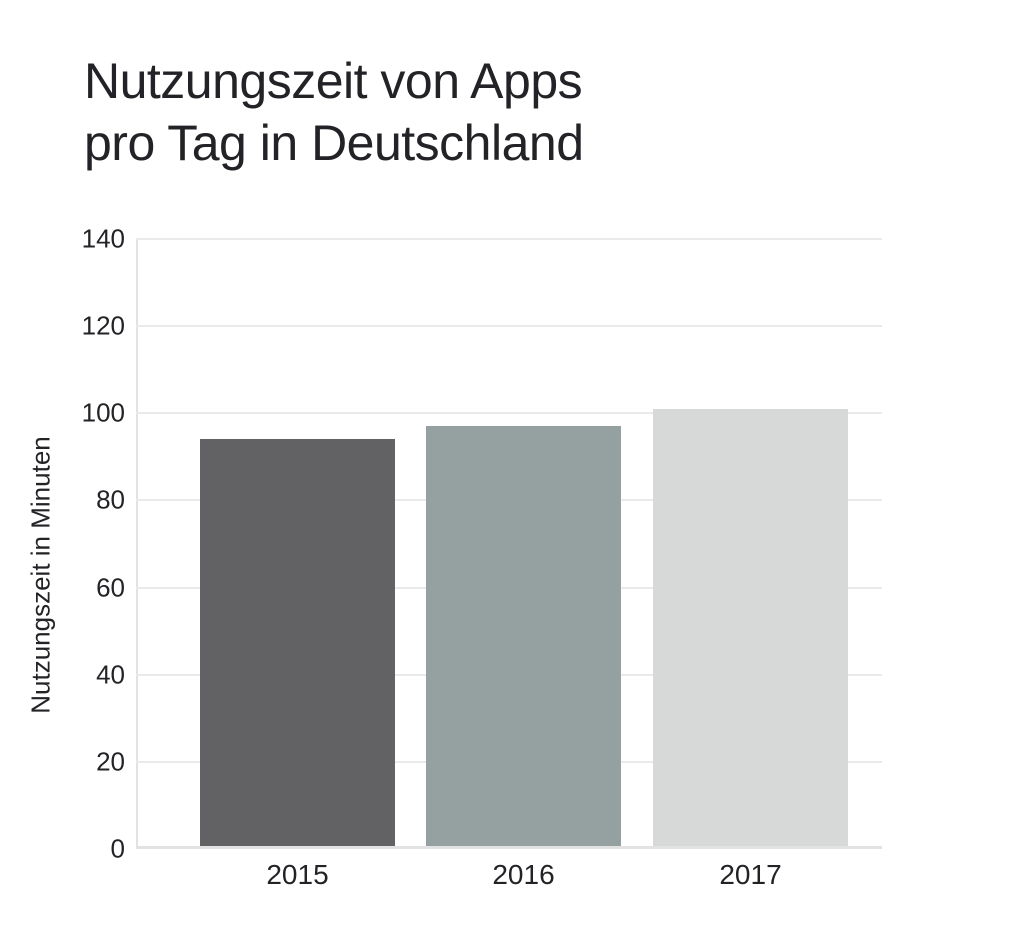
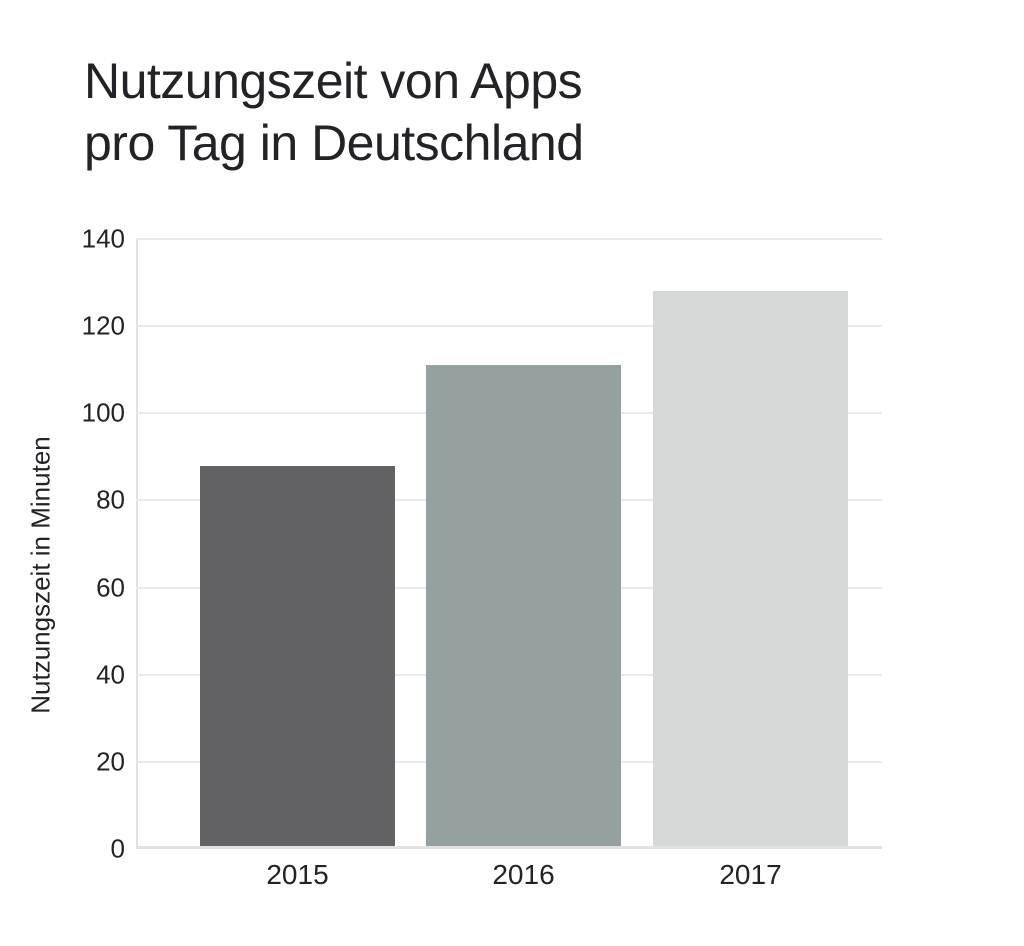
2015: 94 -> 88
2016: 97 -> 111
2017: 101 -> 128
